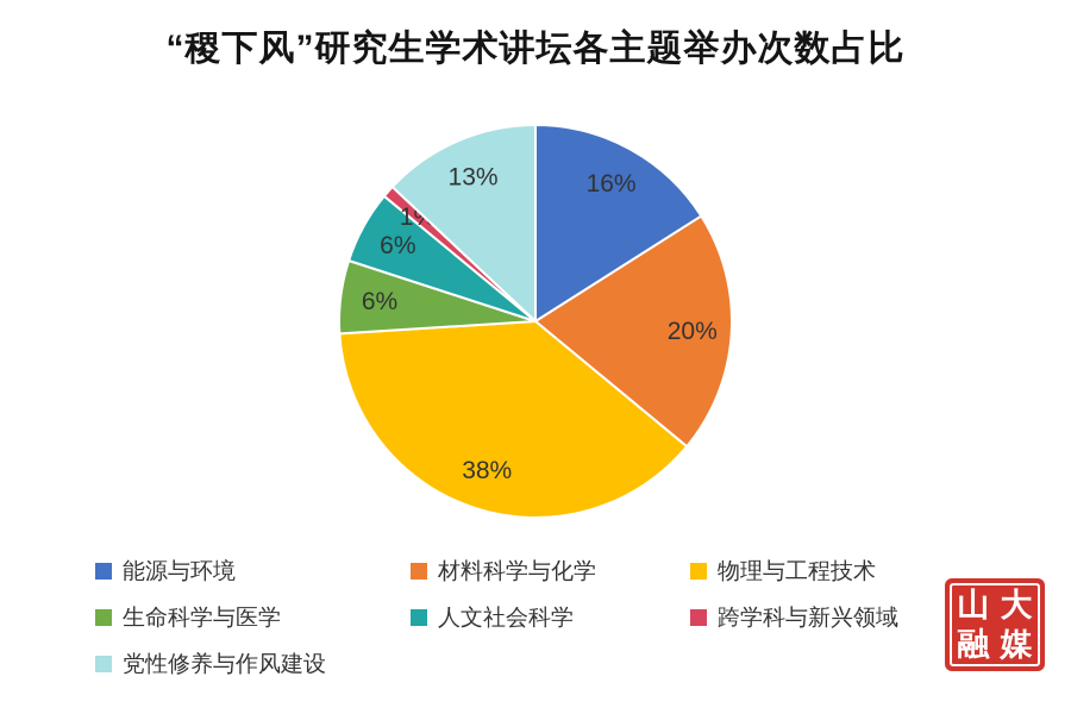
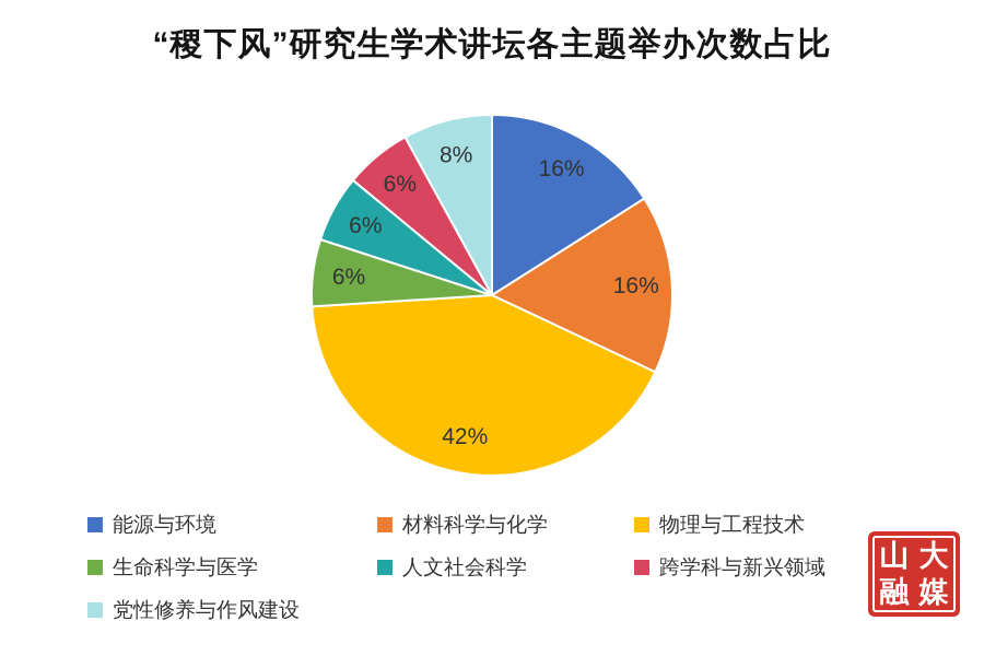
材料科学与化学: 20% -> 16%
物理与工程技术: 38% -> 42%
跨学科与新兴领域: 1% -> 6%
党性修养与作风建设: 13% -> 8%
